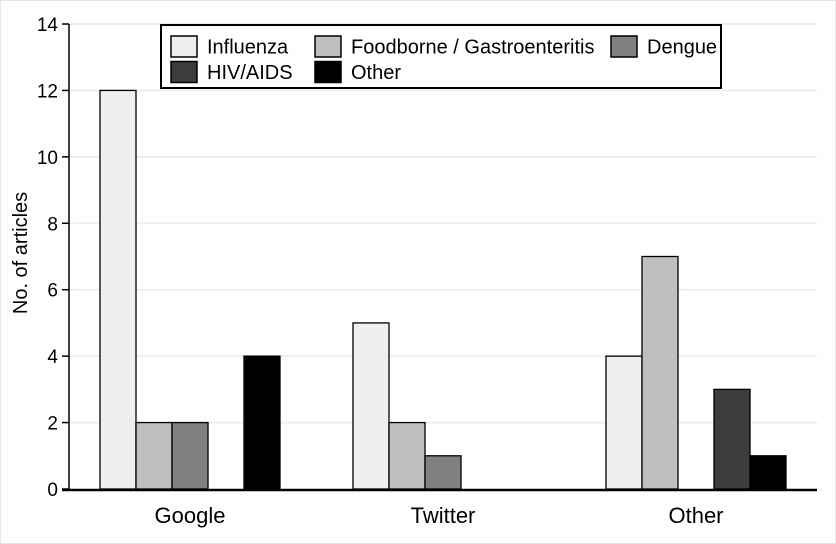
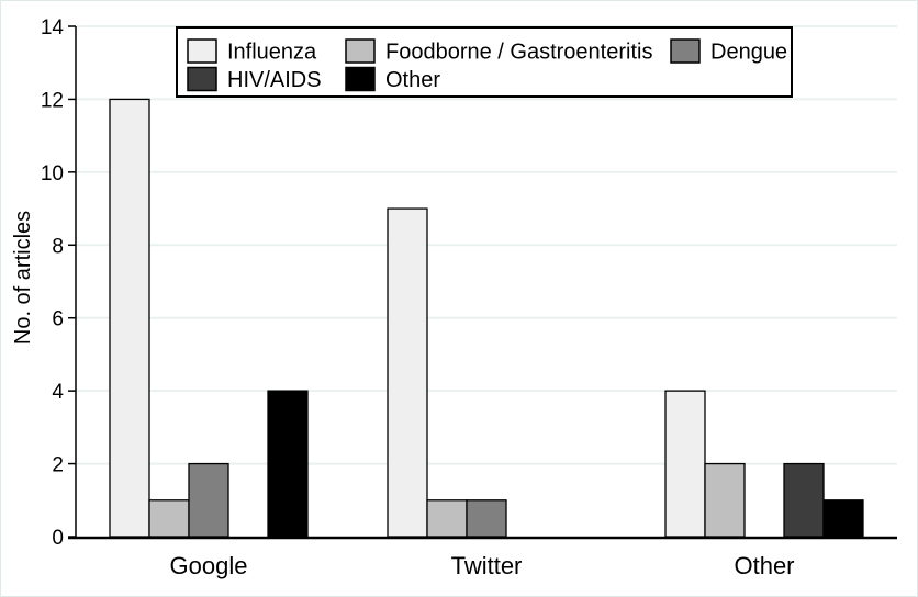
Foodborne / Gastroenteritis/Google: 2 -> 1
Influenza/Twitter: 5 -> 9
Foodborne / Gastroenteritis/Twitter: 2 -> 1
Foodborne / Gastroenteritis/Other: 7 -> 2
HIV/AIDS/Other: 3 -> 2
